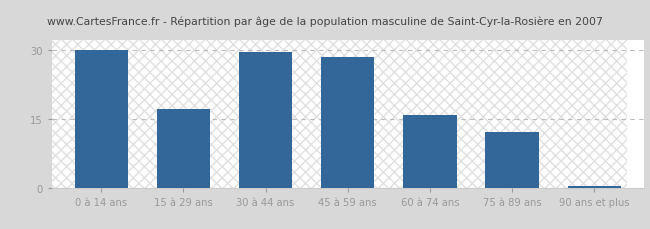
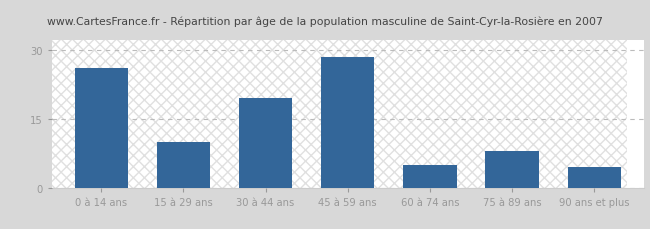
0 à 14 ans: 30.0 -> 26.0
15 à 29 ans: 17.0 -> 10.0
30 à 44 ans: 29.5 -> 19.5
60 à 74 ans: 15.7 -> 5.0
75 à 89 ans: 12.0 -> 8.0
90 ans et plus: 0.4 -> 4.5
